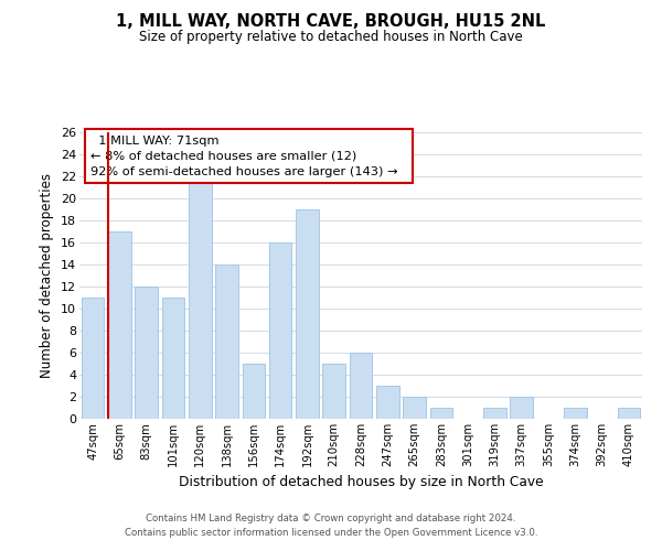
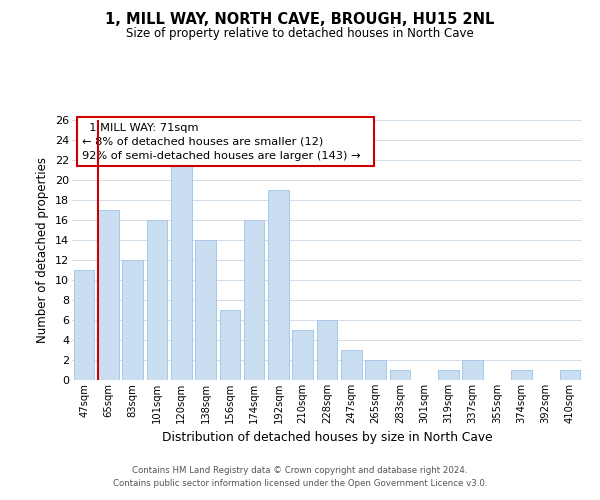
101sqm: 11 -> 16
156sqm: 5 -> 7
